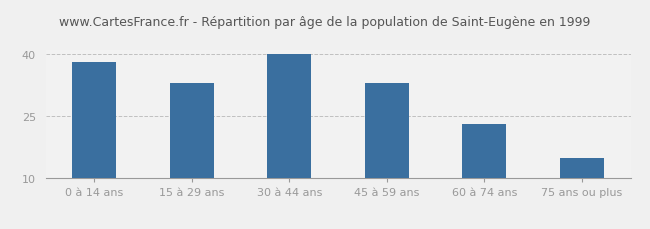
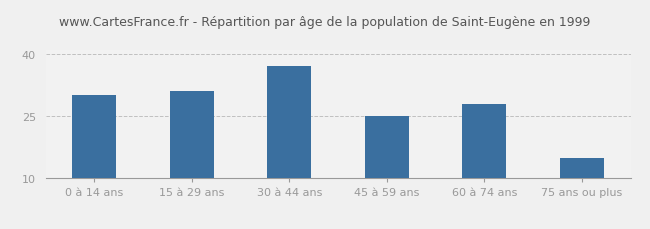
0 à 14 ans: 38 -> 30
15 à 29 ans: 33 -> 31
30 à 44 ans: 40 -> 37
45 à 59 ans: 33 -> 25
60 à 74 ans: 23 -> 28
